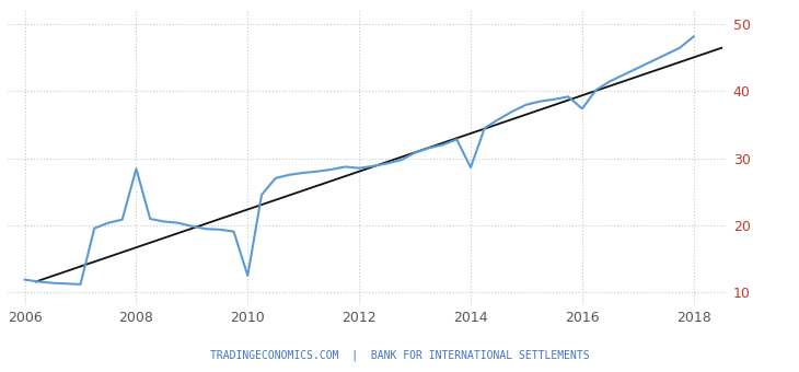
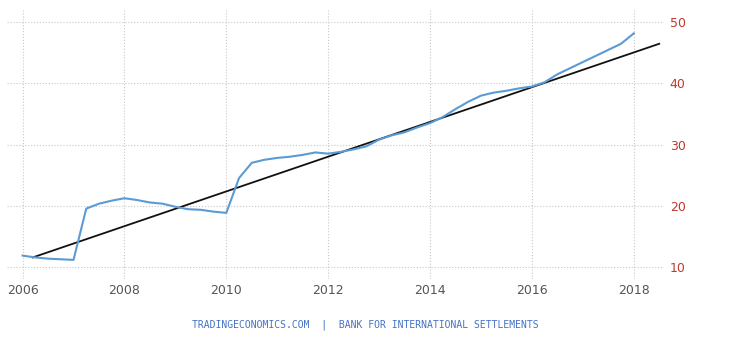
2008: 28.4 -> 21.2
2010: 12.4 -> 18.8
2014: 28.6 -> 33.5
2016: 37.4 -> 39.5
